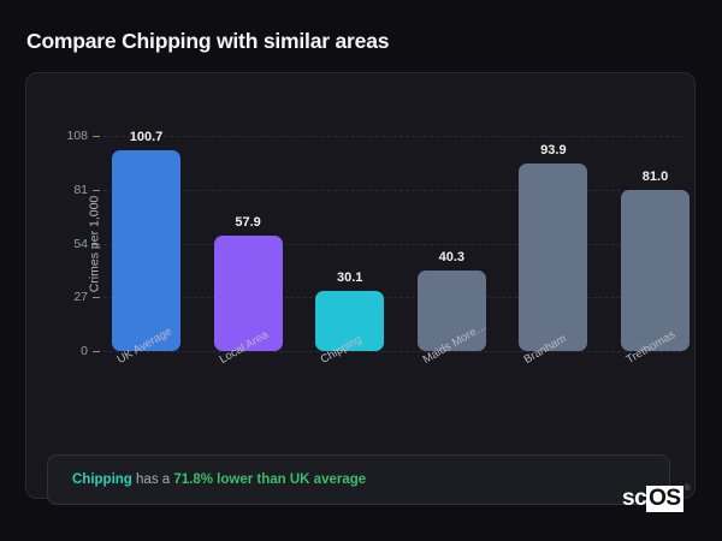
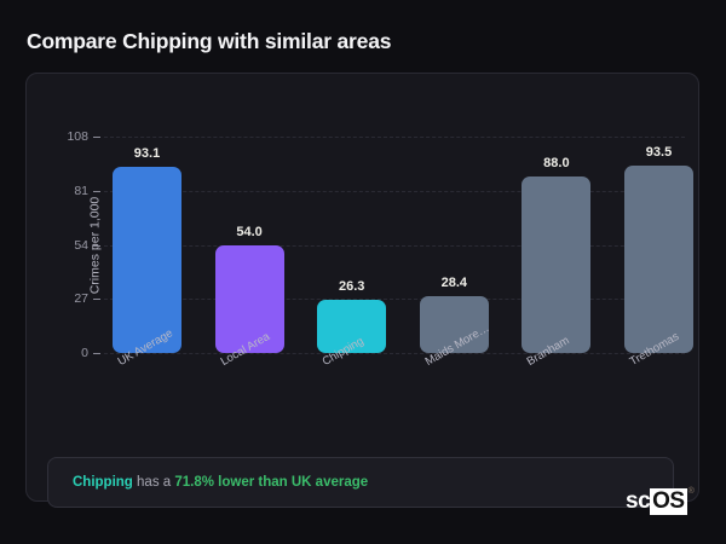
UK Average: 100.7 -> 93.1
Local Area: 57.9 -> 54.0
Chipping: 30.1 -> 26.3
Maids More…: 40.3 -> 28.4
Branham: 93.9 -> 88.0
Trethomas: 81.0 -> 93.5
